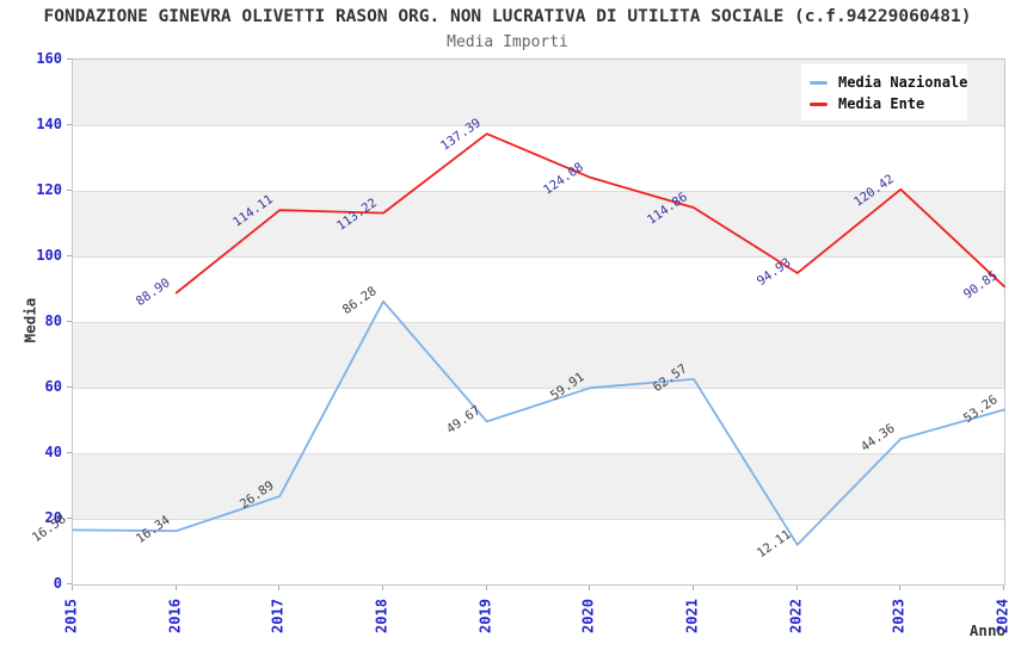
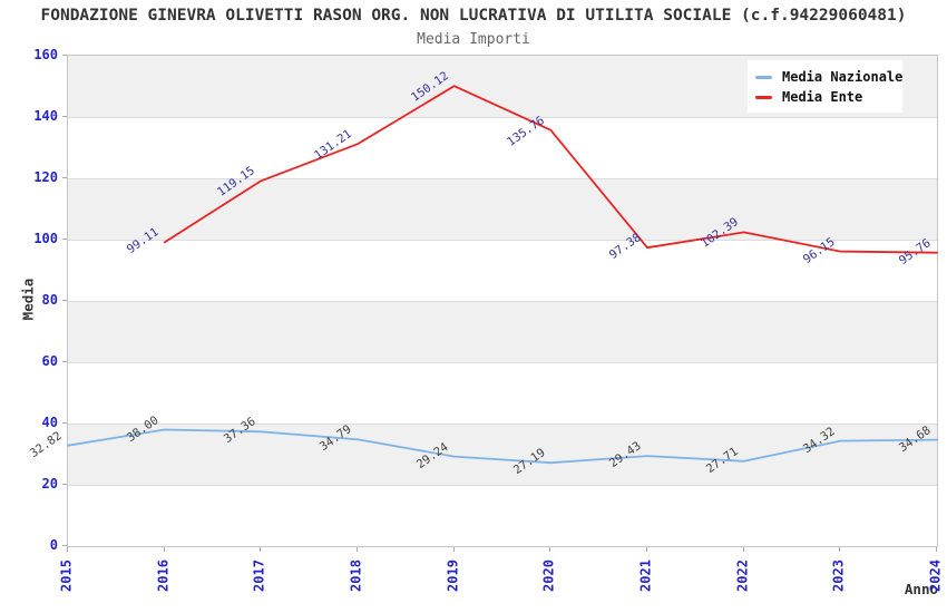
Media Nazionale/2015: 16.58 -> 32.82
Media Nazionale/2016: 16.34 -> 38.00
Media Ente/2016: 88.90 -> 99.11
Media Nazionale/2017: 26.89 -> 37.36
Media Ente/2017: 114.11 -> 119.15
Media Nazionale/2018: 86.28 -> 34.79
Media Ente/2018: 113.22 -> 131.21
Media Nazionale/2019: 49.67 -> 29.24
Media Ente/2019: 137.39 -> 150.12
Media Nazionale/2020: 59.91 -> 27.19
Media Ente/2020: 124.08 -> 135.76
Media Nazionale/2021: 62.57 -> 29.43
Media Ente/2021: 114.86 -> 97.38
Media Nazionale/2022: 12.11 -> 27.71
Media Ente/2022: 94.93 -> 102.39
Media Nazionale/2023: 44.36 -> 34.32
Media Ente/2023: 120.42 -> 96.15
Media Nazionale/2024: 53.26 -> 34.68
Media Ente/2024: 90.85 -> 95.76
